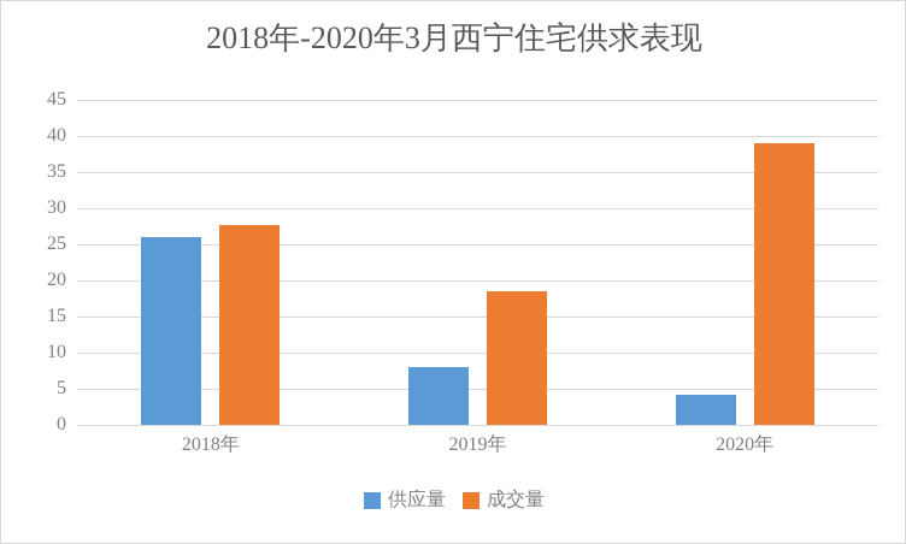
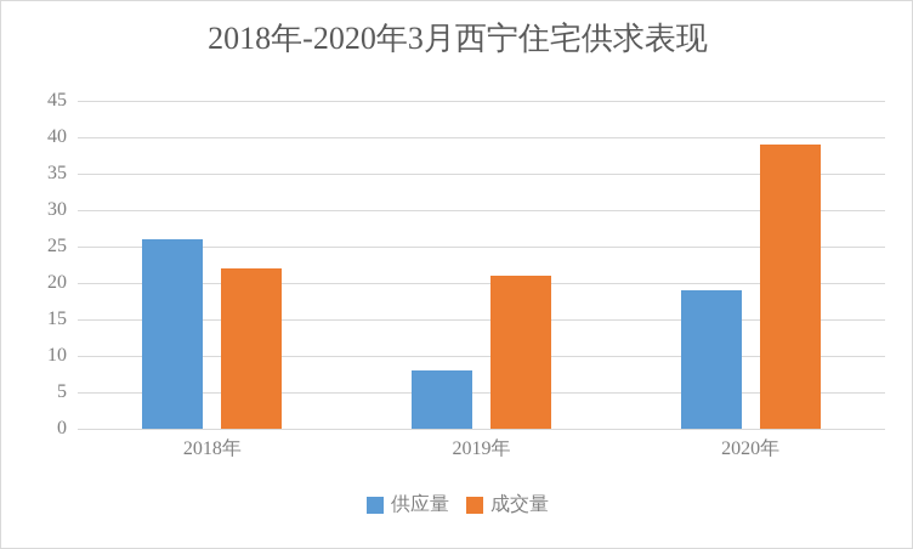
成交量/2018年: 28 -> 22
成交量/2019年: 18 -> 21
供应量/2020年: 4 -> 19
